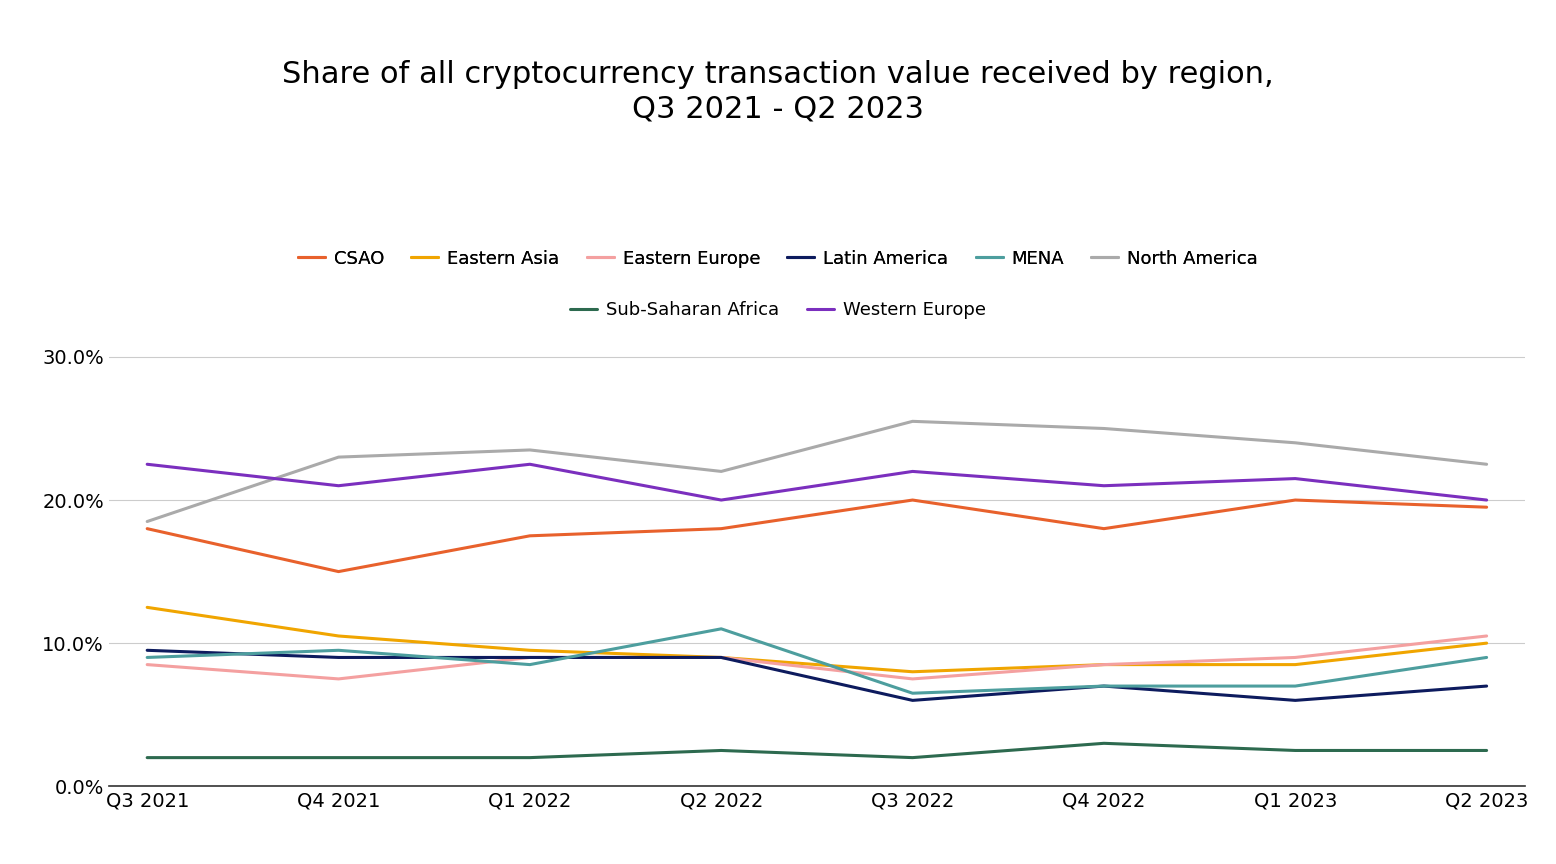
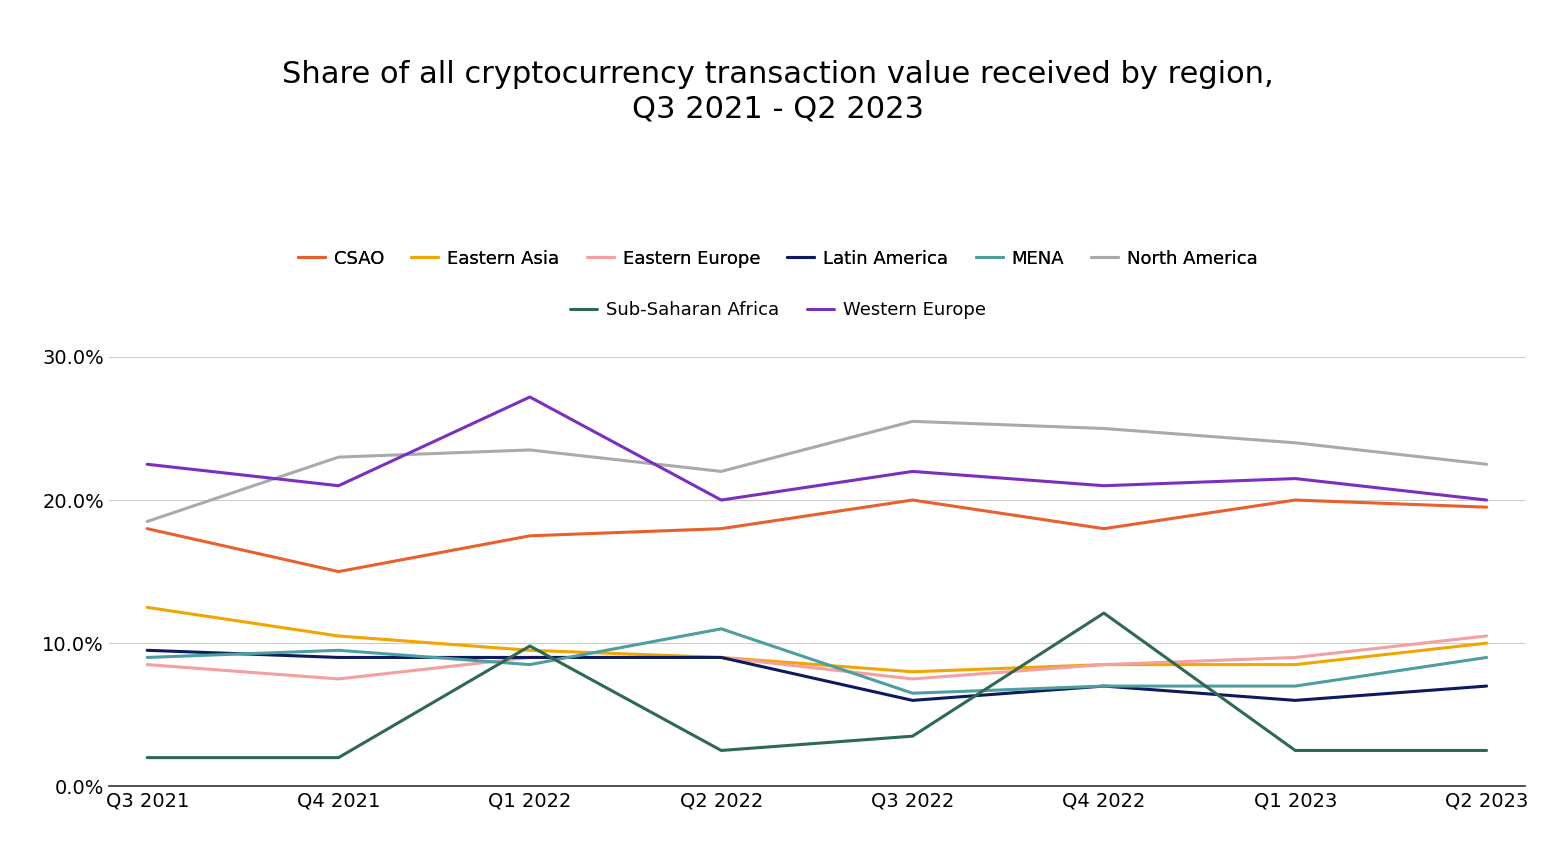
Sub-Saharan Africa/Q1 2022: 2.0% -> 9.8%
Western Europe/Q1 2022: 22.5% -> 27.2%
Sub-Saharan Africa/Q3 2022: 2.0% -> 3.5%
Sub-Saharan Africa/Q4 2022: 3.0% -> 12.1%
